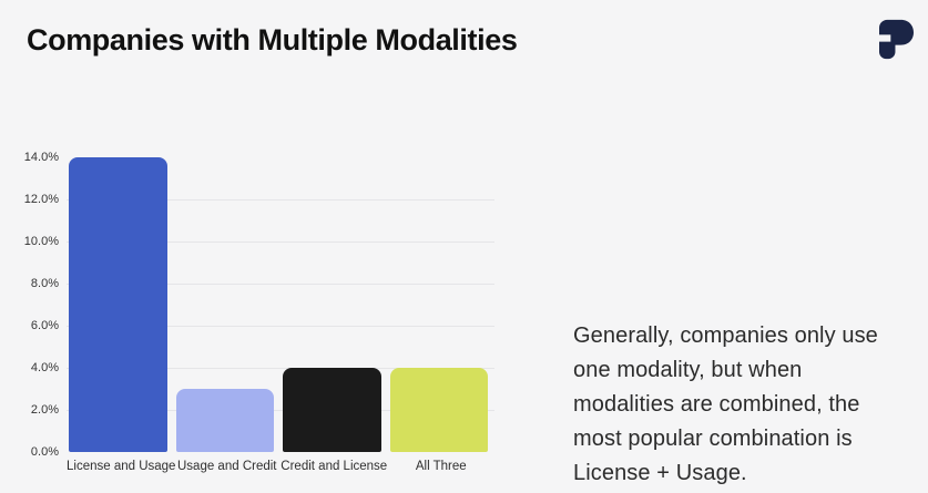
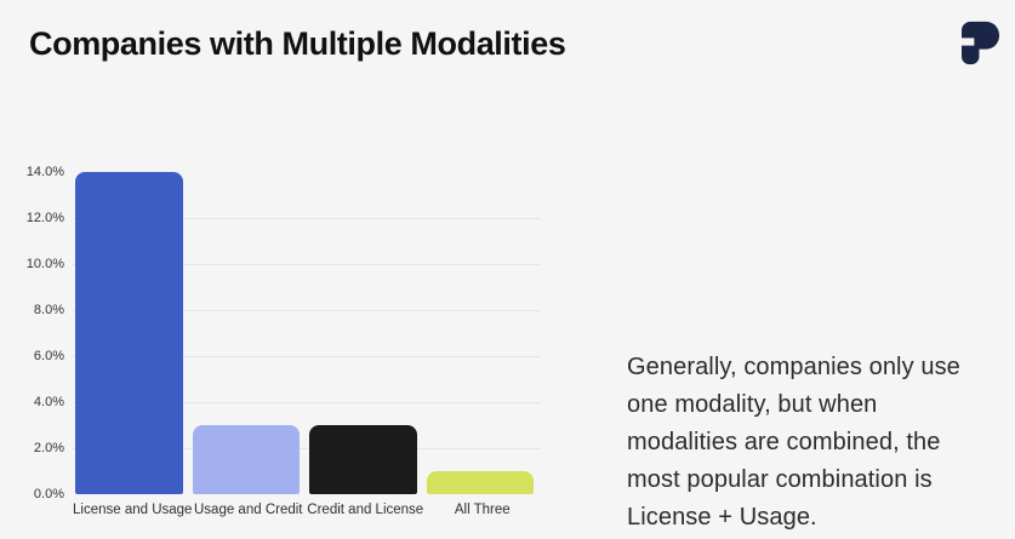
Credit and License: 4% -> 3%
All Three: 4% -> 1%
